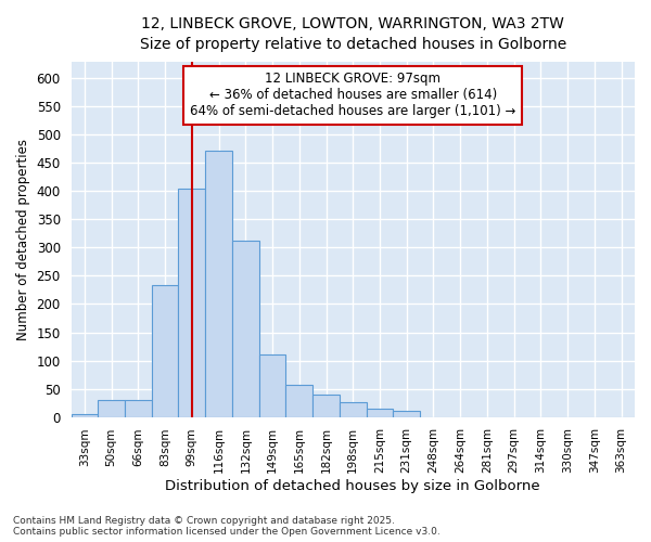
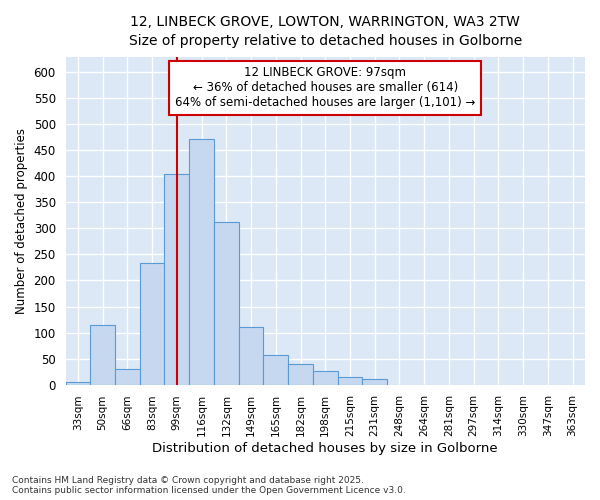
50sqm: 30 -> 114
